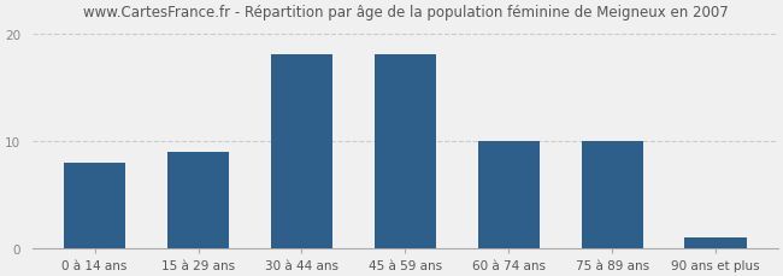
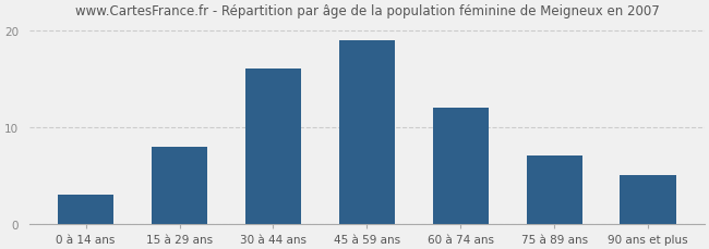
0 à 14 ans: 8 -> 3
15 à 29 ans: 9 -> 8
30 à 44 ans: 18 -> 16
45 à 59 ans: 18 -> 19
60 à 74 ans: 10 -> 12
75 à 89 ans: 10 -> 7
90 ans et plus: 1 -> 5
